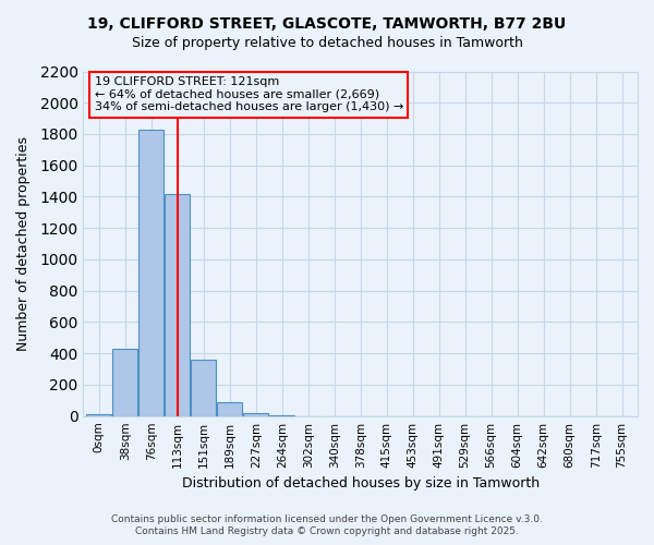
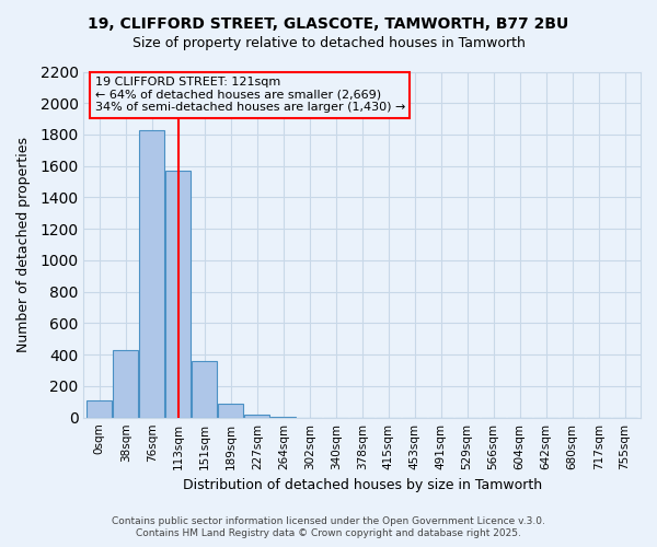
0sqm: 10 -> 110
113sqm: 1420 -> 1570
